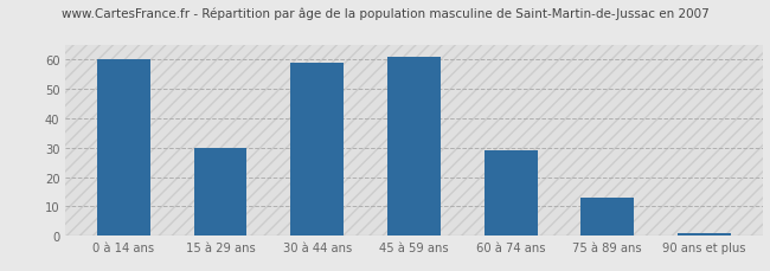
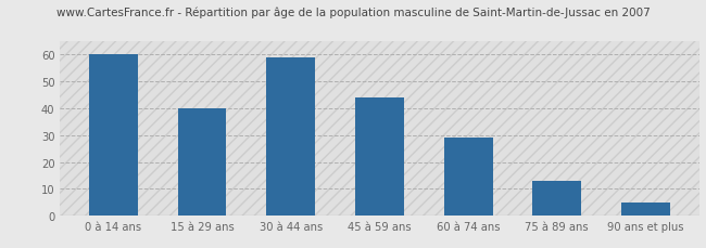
15 à 29 ans: 30 -> 40
45 à 59 ans: 61 -> 44
90 ans et plus: 1 -> 5
